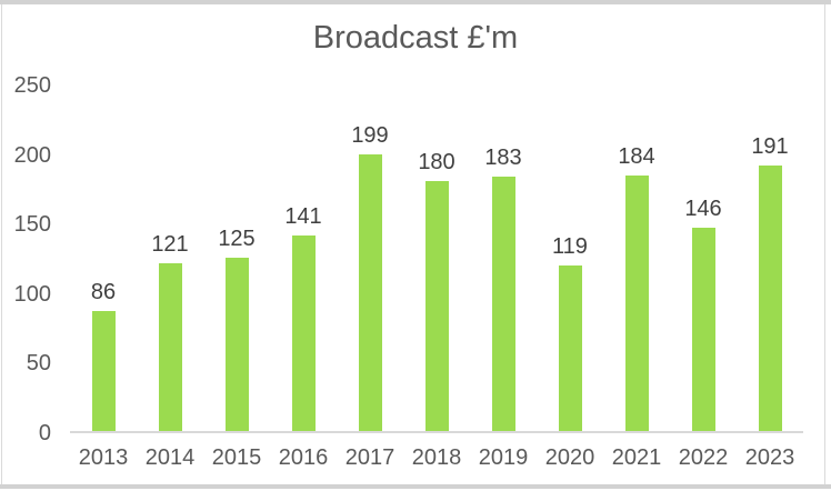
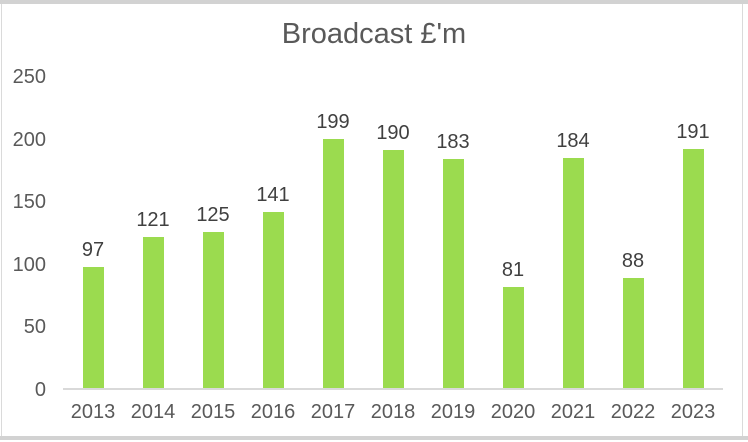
2013: 86 -> 97
2018: 180 -> 190
2020: 119 -> 81
2022: 146 -> 88
